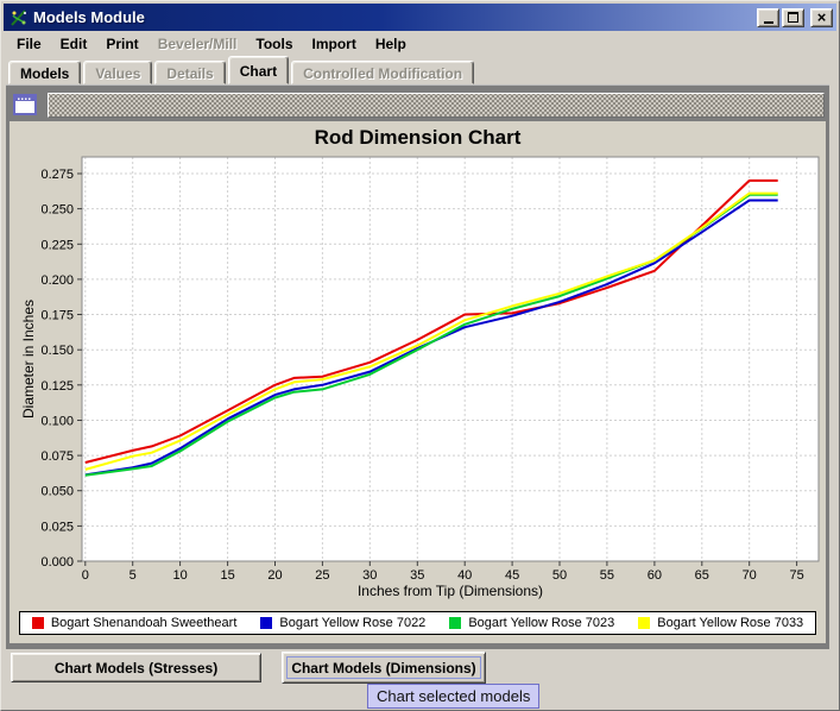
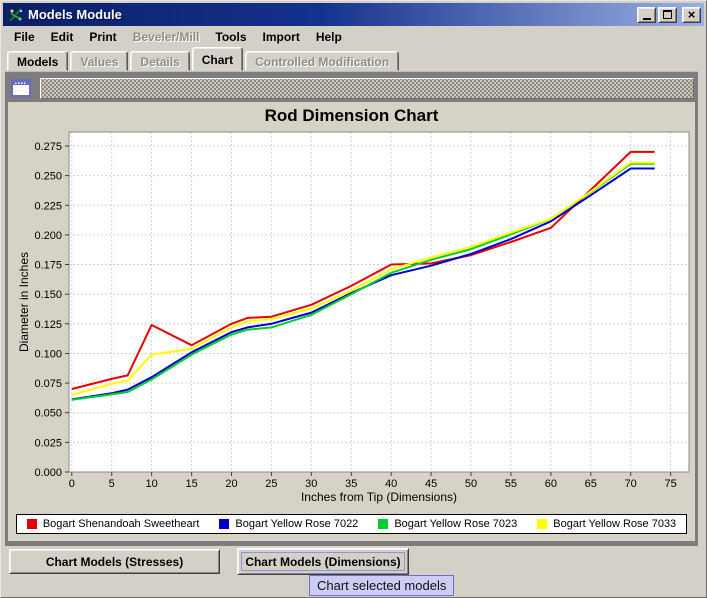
Bogart Shenandoah Sweetheart/10: 0.089 -> 0.124
Bogart Yellow Rose 7033/10: 0.086 -> 0.099
